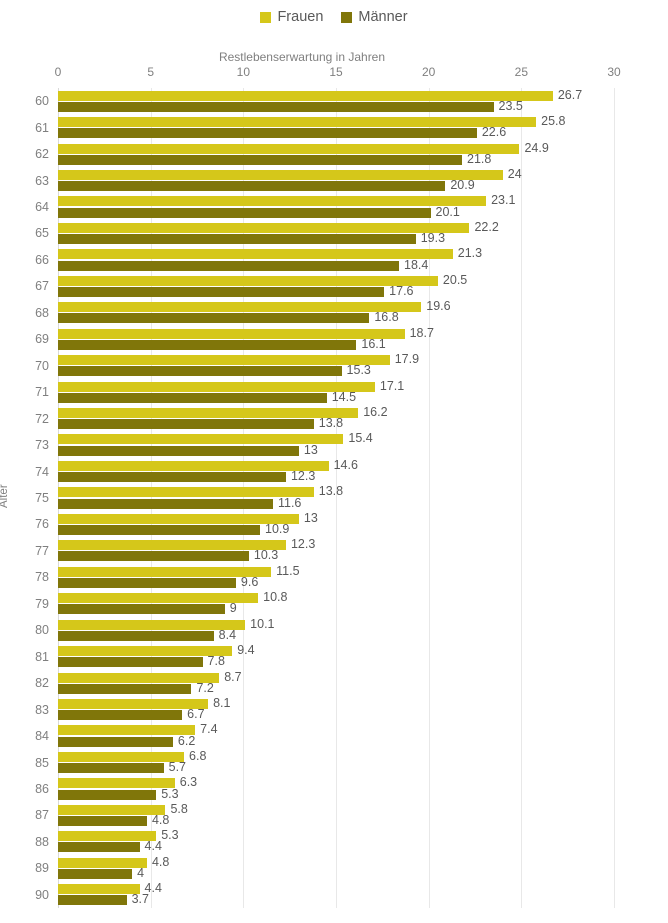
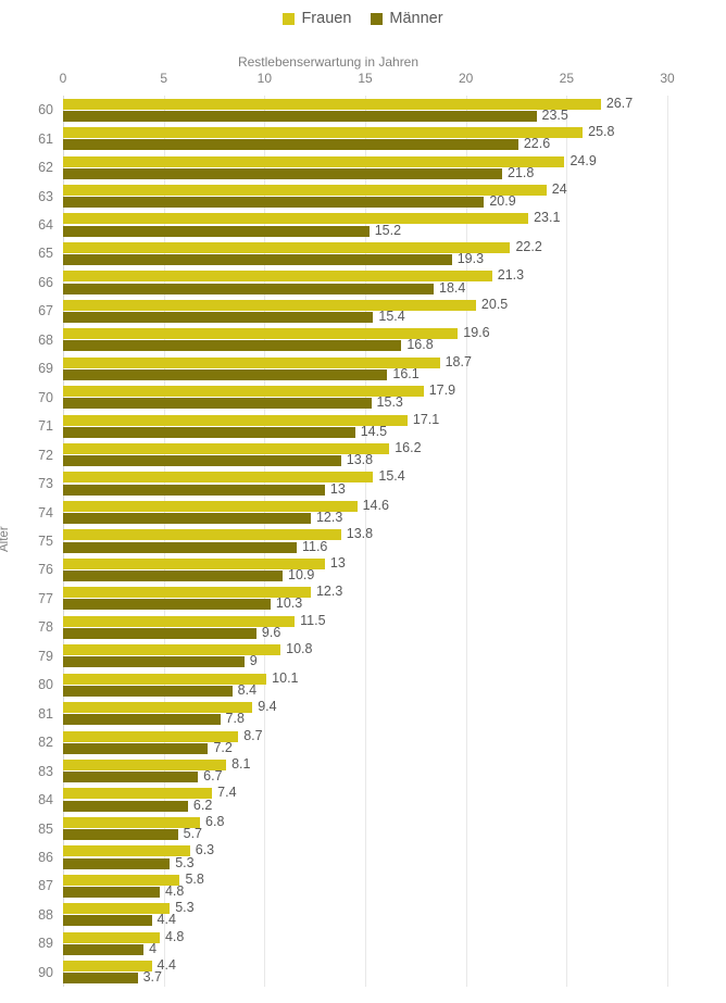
Männer/64: 20.1 -> 15.2
Männer/67: 17.6 -> 15.4
